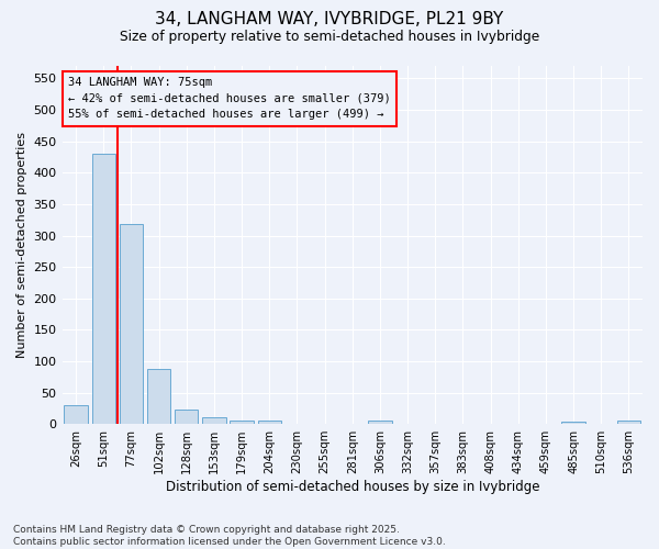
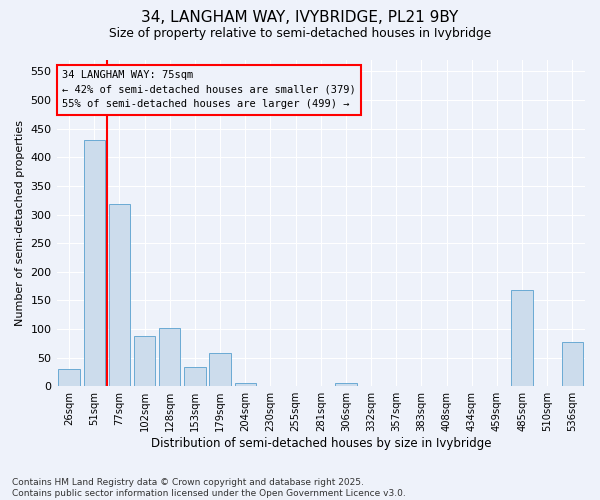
128sqm: 23 -> 102
153sqm: 10 -> 34
179sqm: 6 -> 58
485sqm: 4 -> 168
536sqm: 5 -> 78
